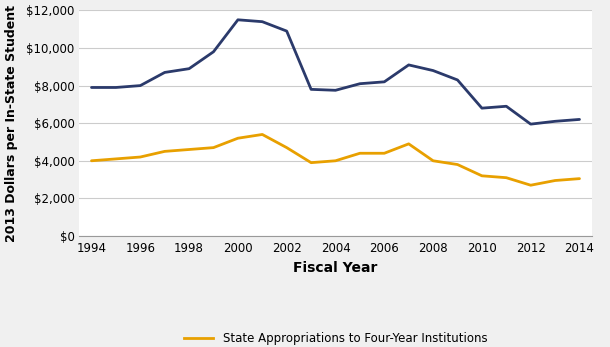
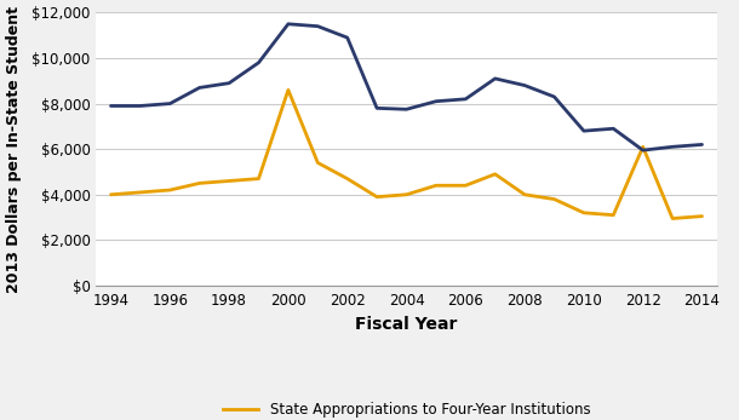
State Appropriations to Four-Year Institutions/2000: $5,200 -> $8,600
State Appropriations to Four-Year Institutions/2012: $2,700 -> $6,100
